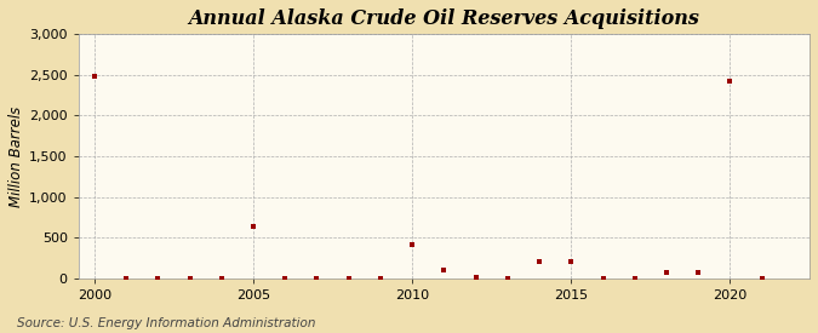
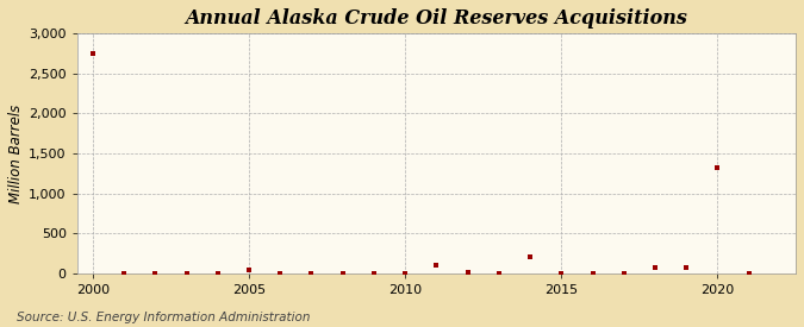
2000: 2,480 -> 2,750
2005: 640 -> 40
2010: 420 -> 0
2015: 200 -> 0
2020: 2,420 -> 1,320
